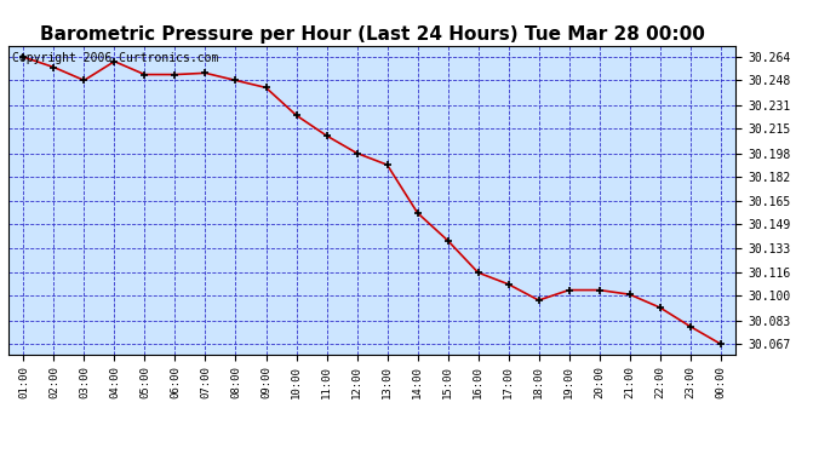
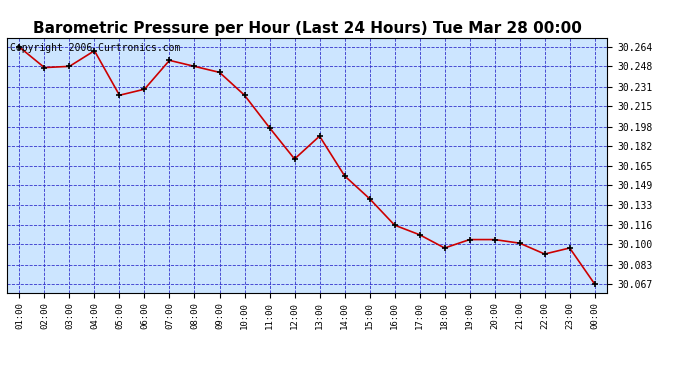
02:00: 30.257 -> 30.247
05:00: 30.252 -> 30.224
06:00: 30.252 -> 30.229
11:00: 30.210 -> 30.197
12:00: 30.198 -> 30.171
23:00: 30.079 -> 30.097
